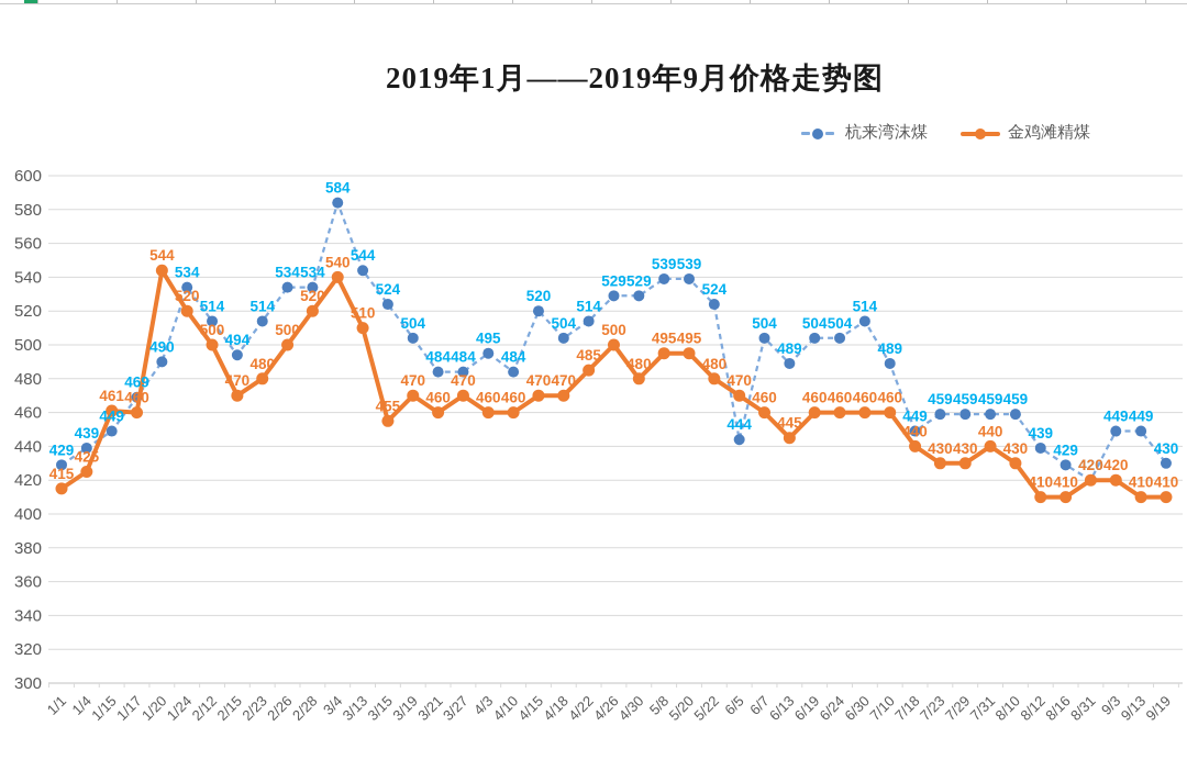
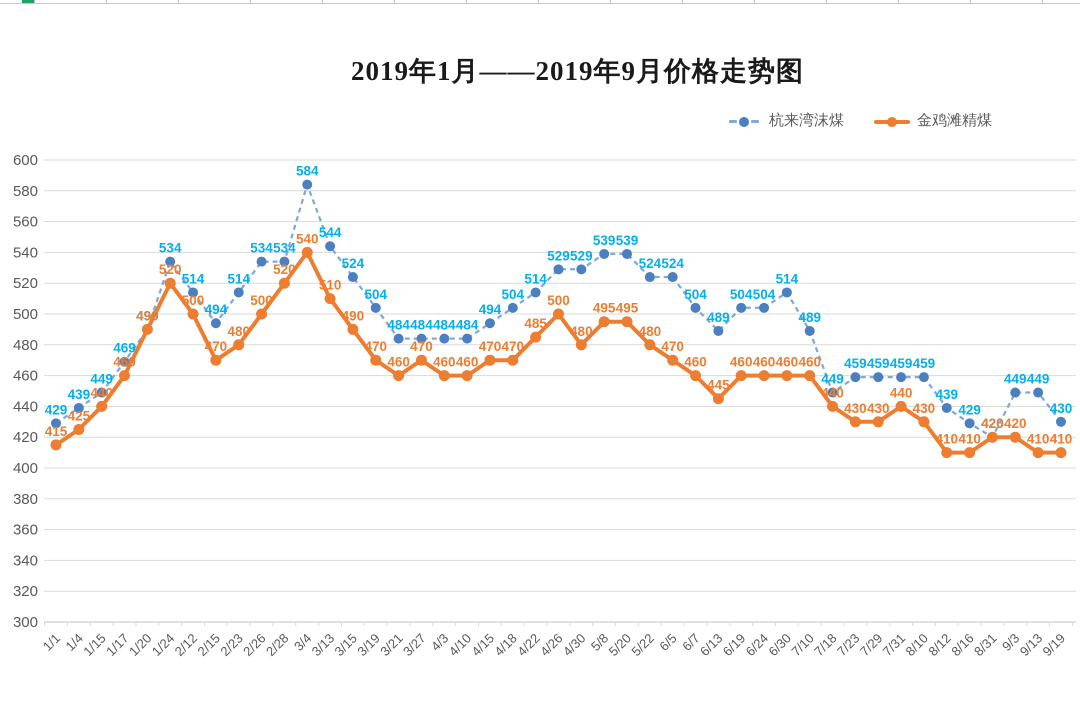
金鸡滩精煤/1/15: 461 -> 440
金鸡滩精煤/1/20: 544 -> 490
金鸡滩精煤/3/15: 455 -> 490
杭来湾沫煤/4/3: 495 -> 484
杭来湾沫煤/4/15: 520 -> 494
杭来湾沫煤/6/5: 444 -> 524
